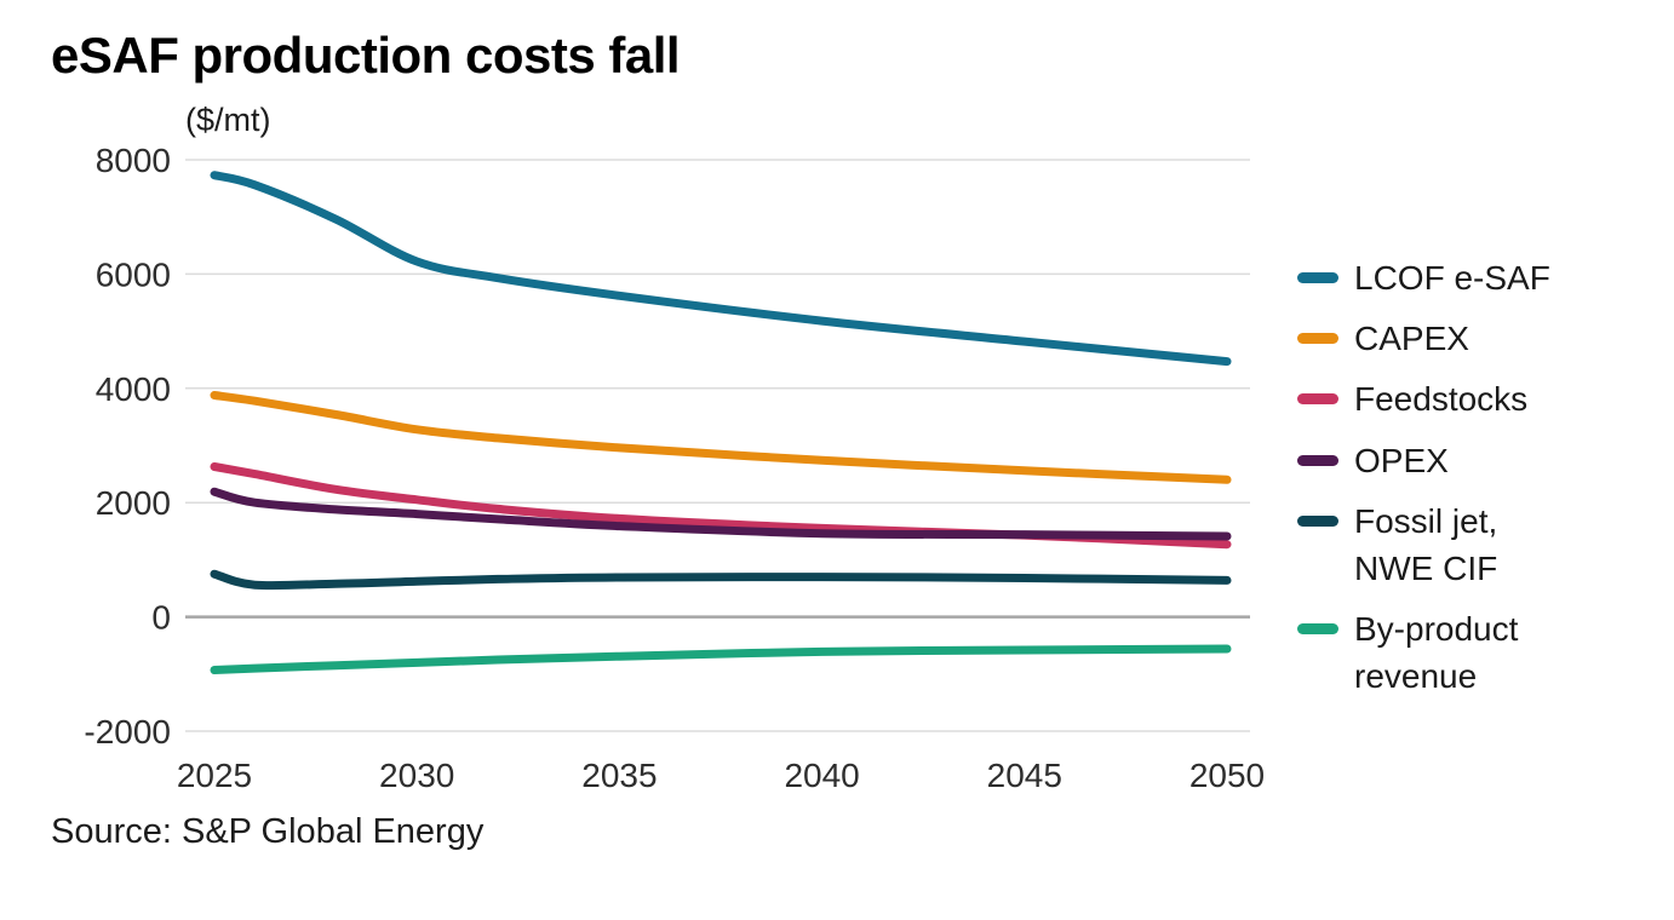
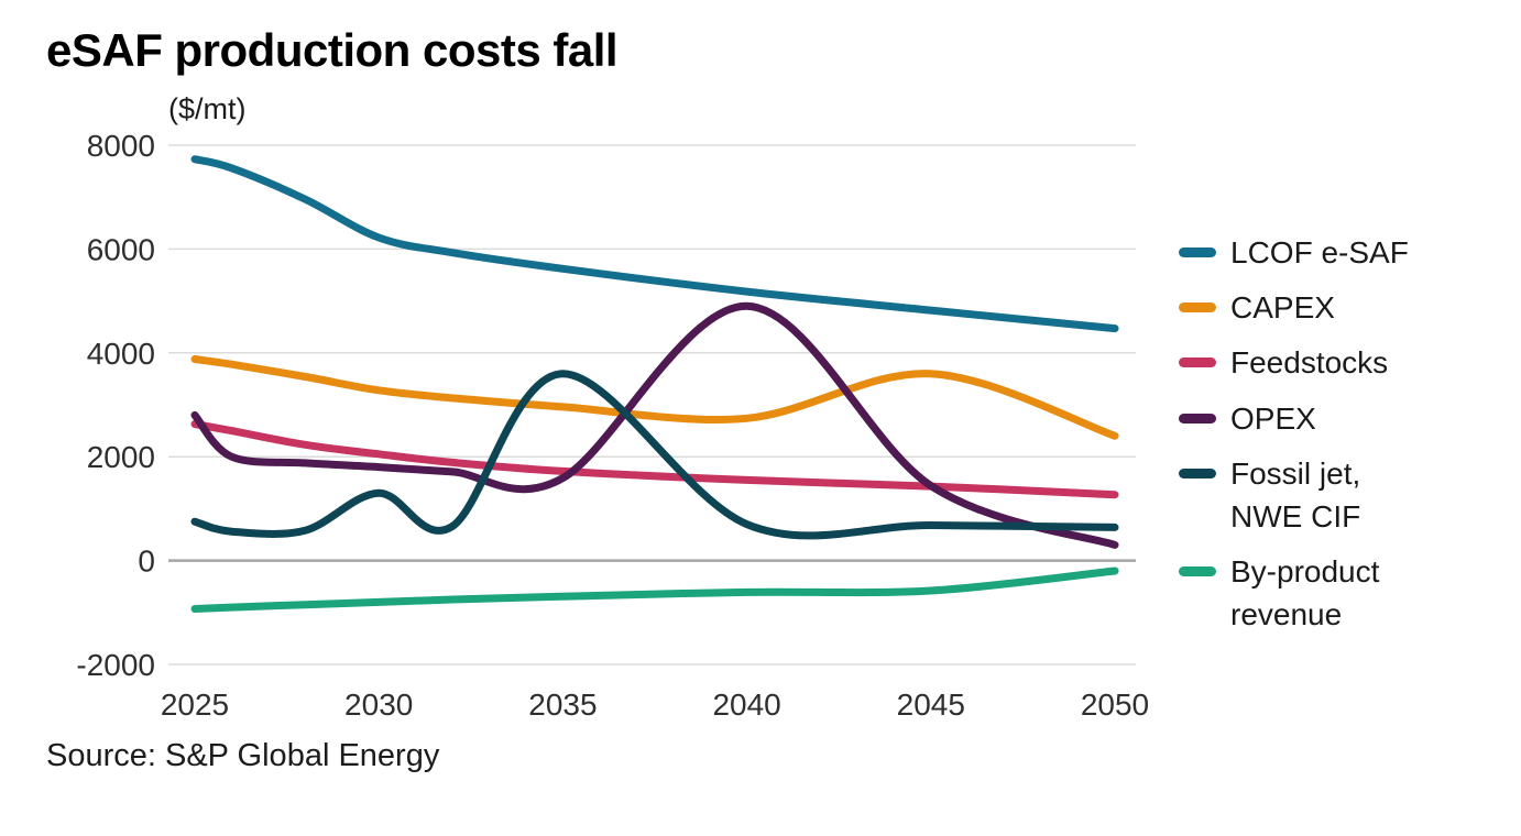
OPEX/2025: 2200 -> 2800
Fossil jet, NWE CIF/2030: 600 -> 1300
Fossil jet, NWE CIF/2035: 700 -> 3600
OPEX/2040: 1500 -> 4900
CAPEX/2045: 2600 -> 3600
OPEX/2050: 1400 -> 300
By-product revenue/2050: -600 -> -200
